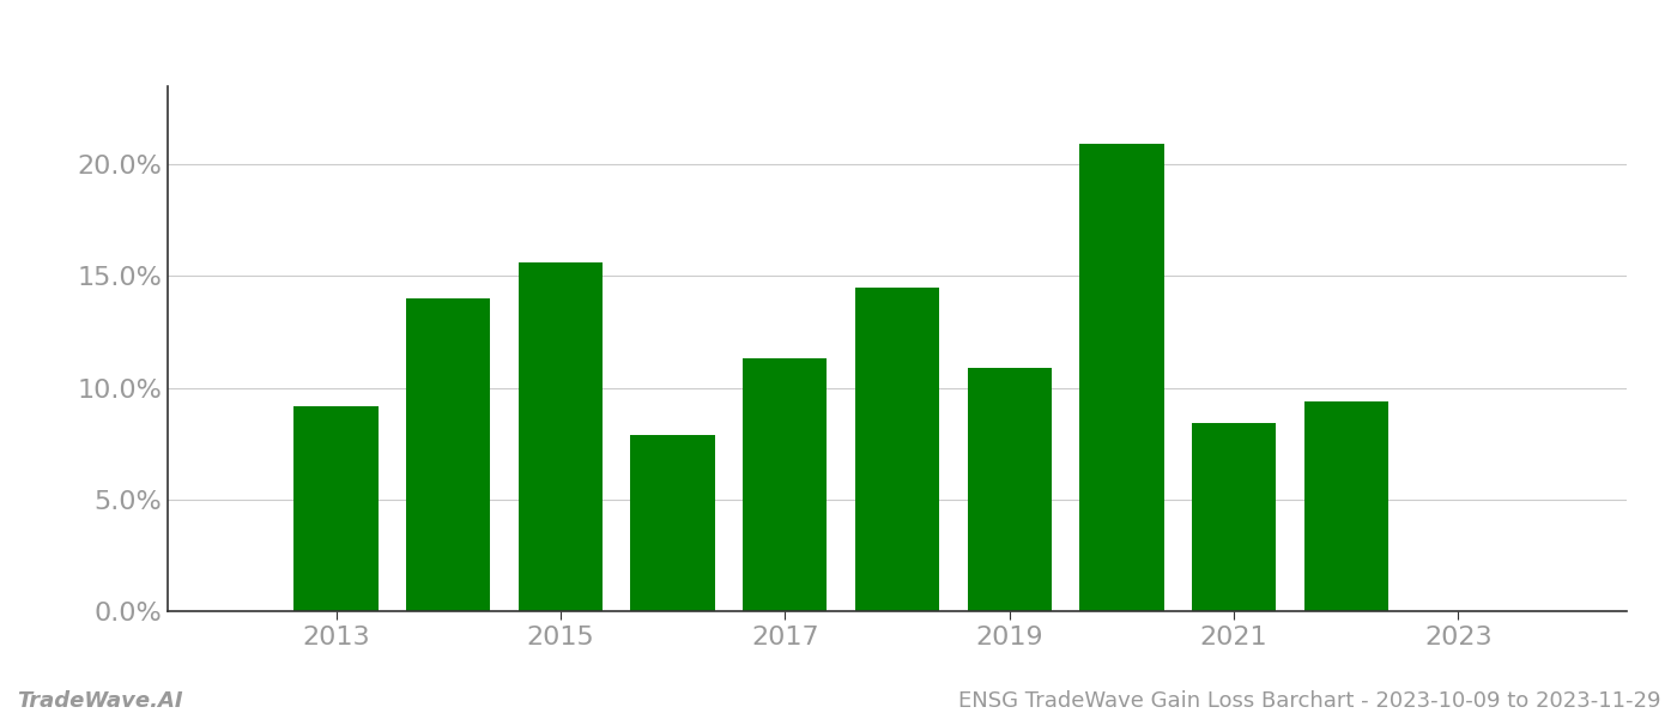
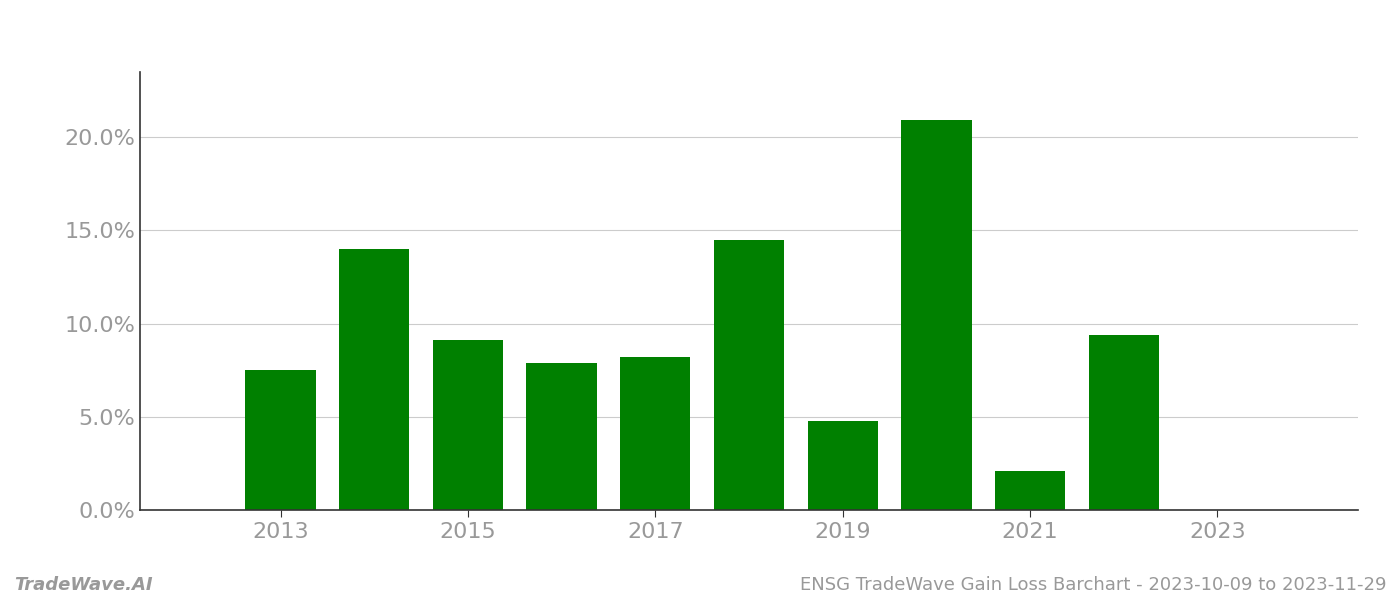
2013: 9.2% -> 7.5%
2015: 15.6% -> 9.1%
2017: 11.3% -> 8.2%
2019: 10.9% -> 4.8%
2021: 8.4% -> 2.1%
